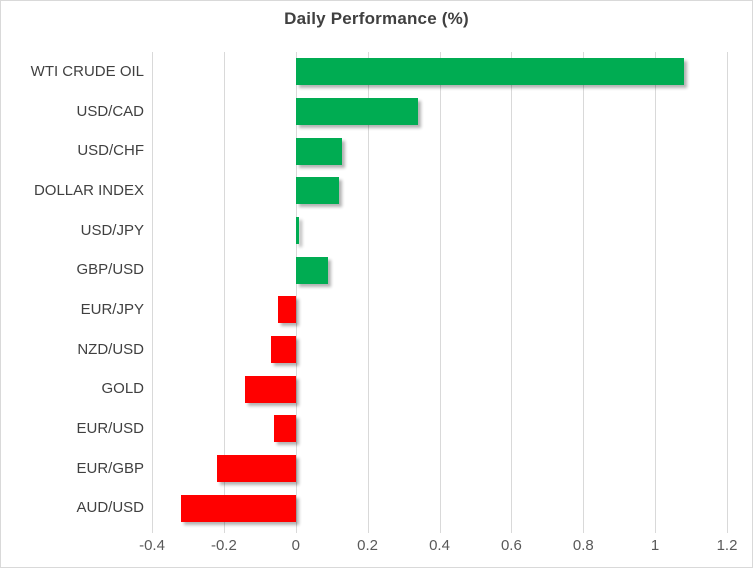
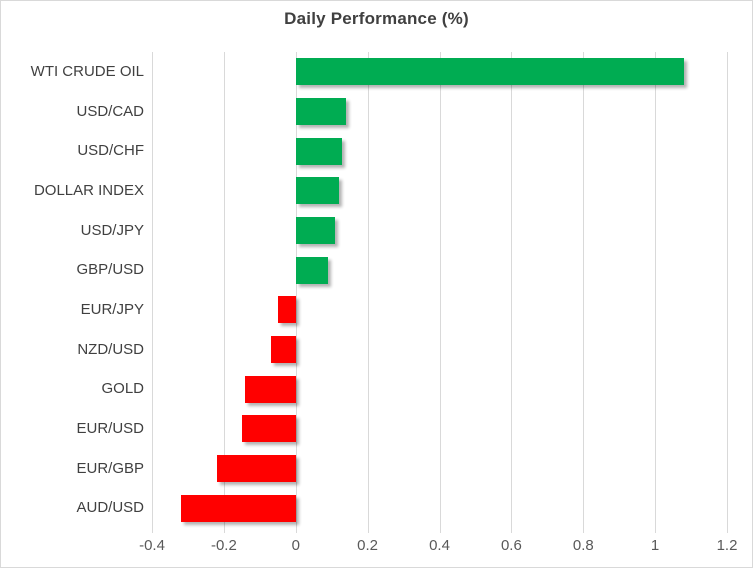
USD/CAD: 0.34 -> 0.14
USD/JPY: 0.01 -> 0.11
EUR/USD: -0.06 -> -0.15
